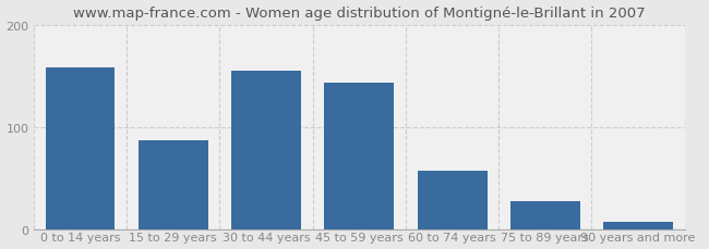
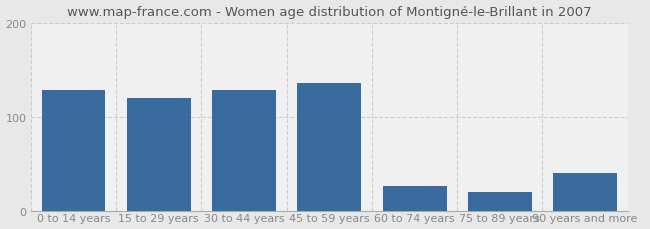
0 to 14 years: 158 -> 128
15 to 29 years: 87 -> 120
30 to 44 years: 155 -> 128
45 to 59 years: 143 -> 136
60 to 74 years: 57 -> 26
75 to 89 years: 27 -> 20
90 years and more: 7 -> 40
